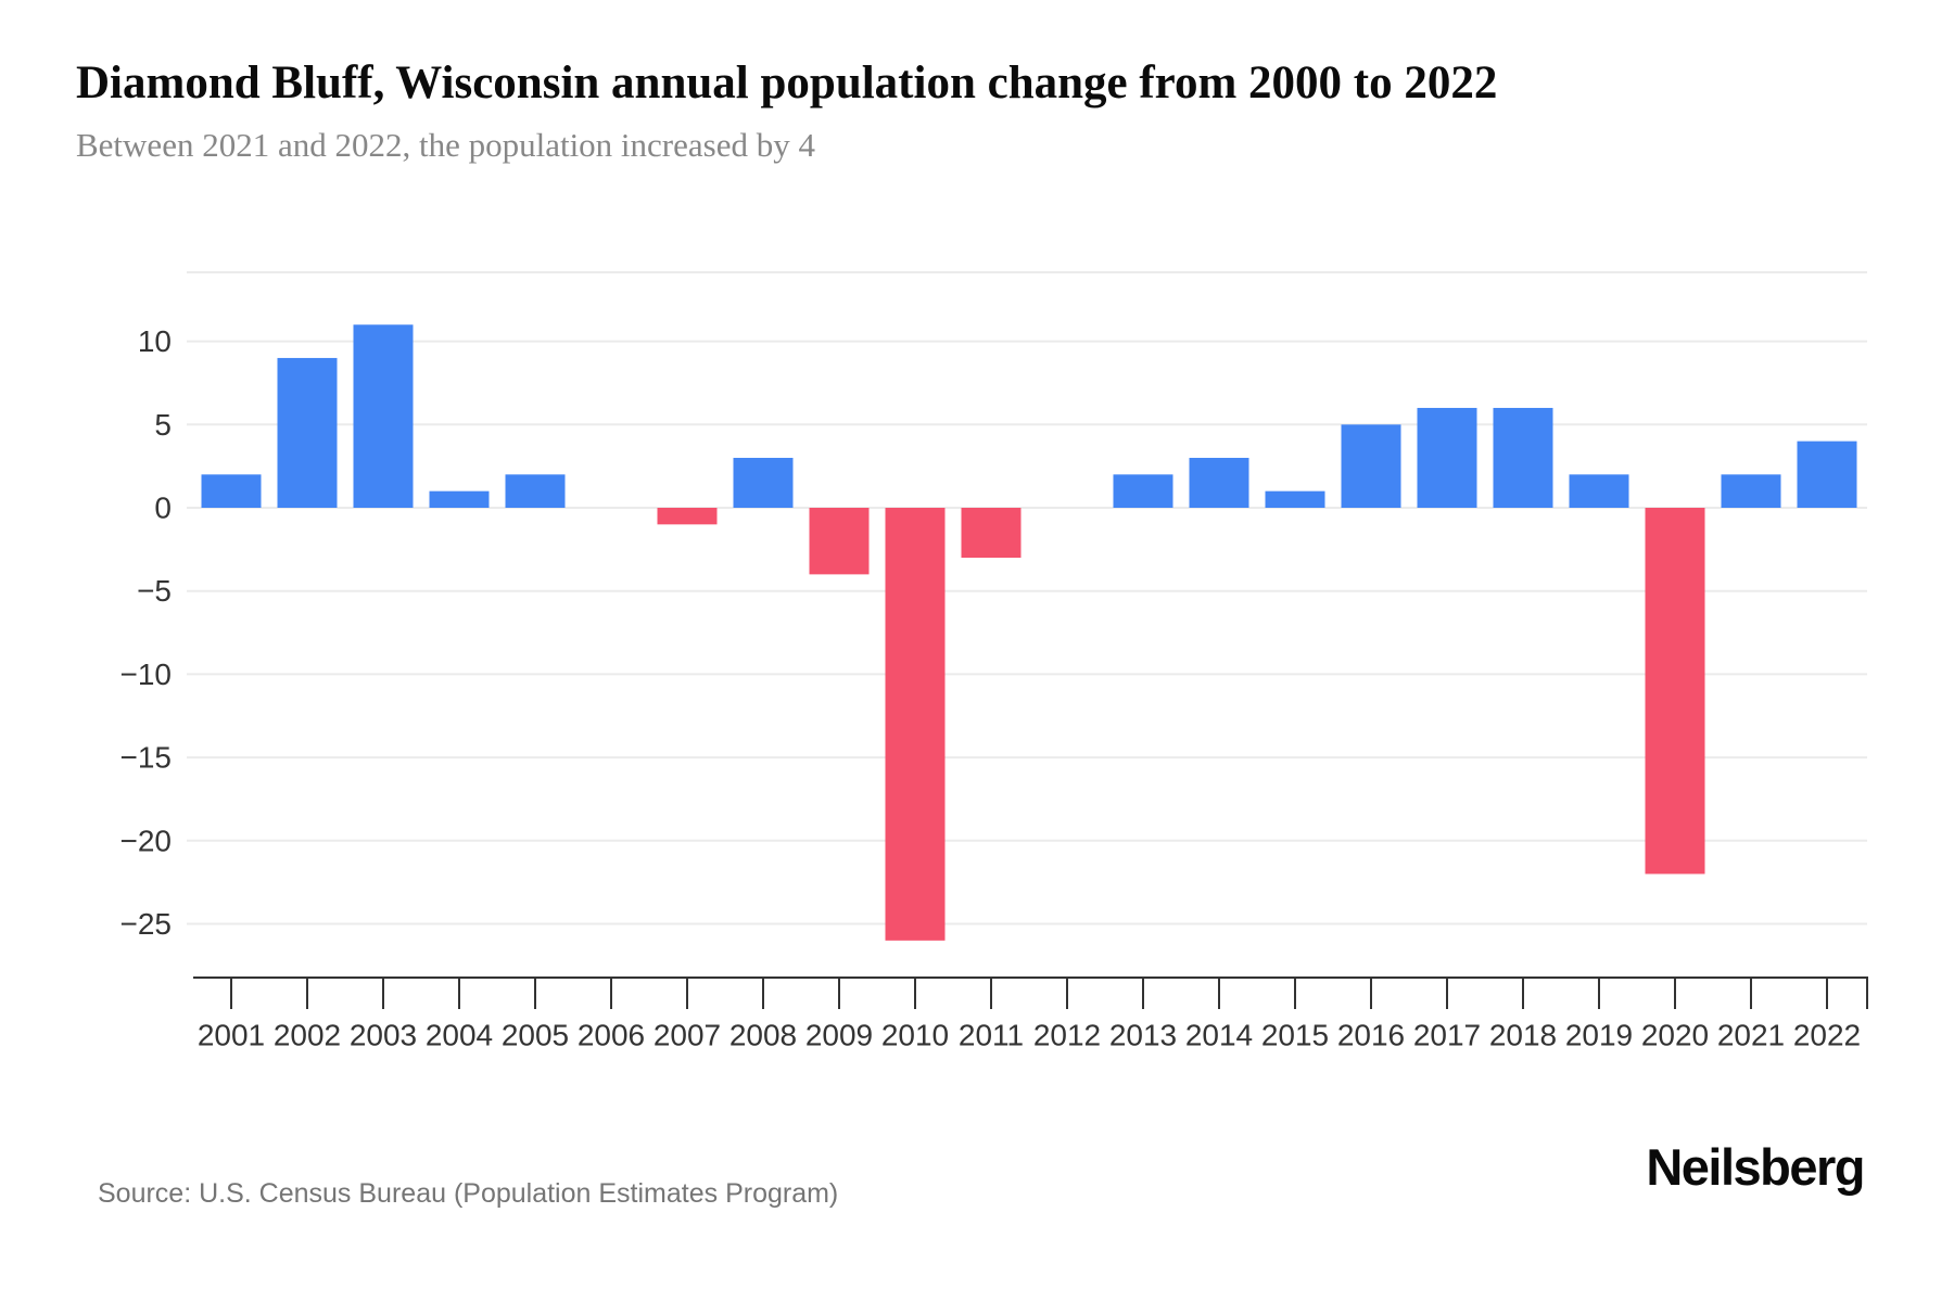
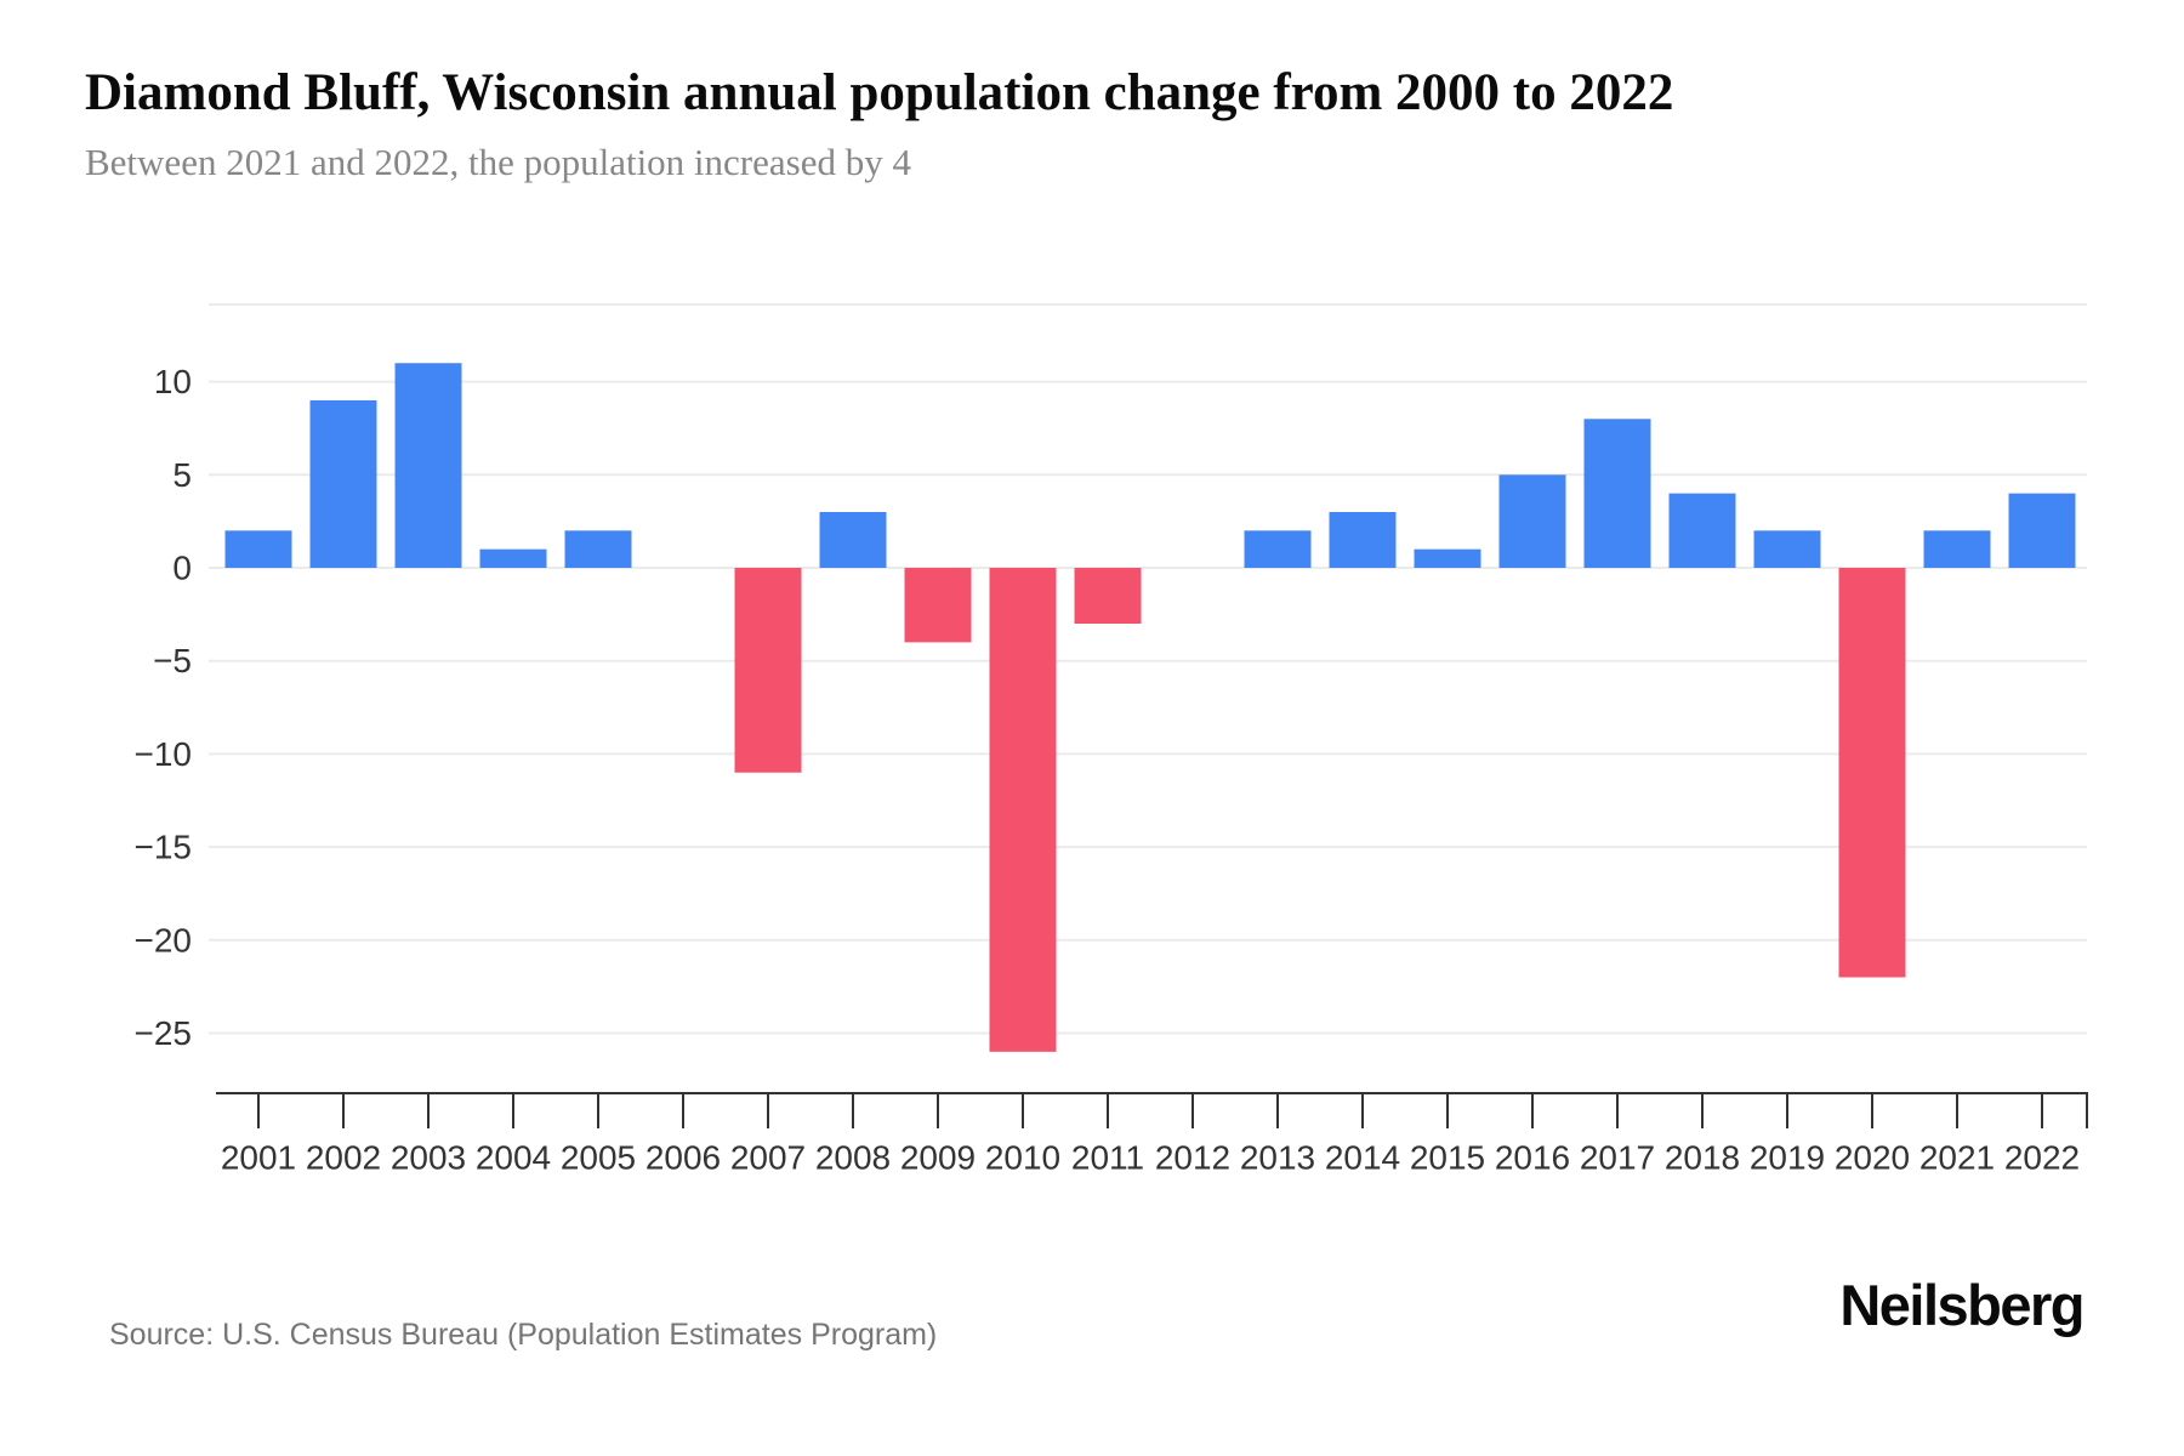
2007: -1 -> -11
2017: 6 -> 8
2018: 6 -> 4
